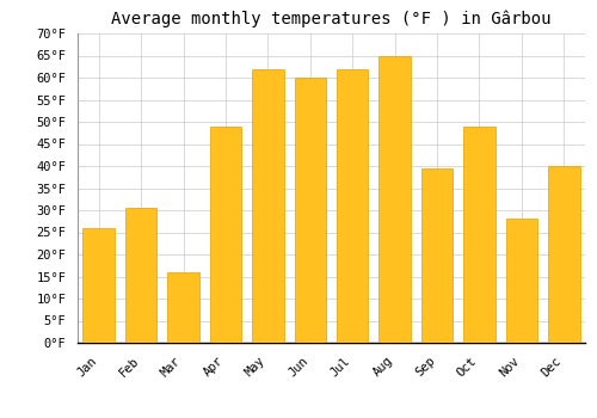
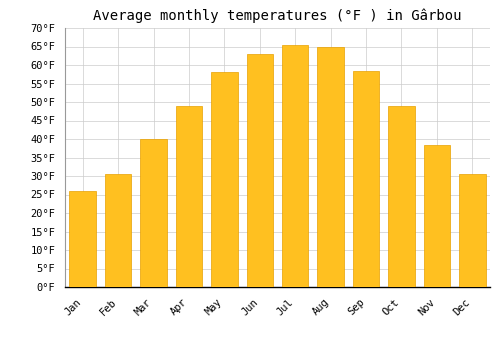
Mar: 16.0°F -> 40.0°F
May: 62.0°F -> 58.0°F
Jun: 60.0°F -> 63.0°F
Jul: 62.0°F -> 65.5°F
Sep: 39.5°F -> 58.5°F
Nov: 28.0°F -> 38.5°F
Dec: 40.0°F -> 30.5°F
